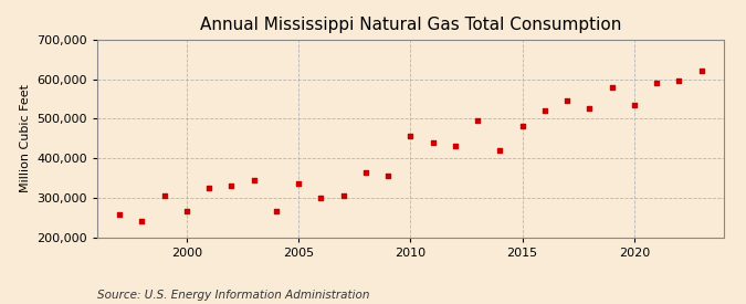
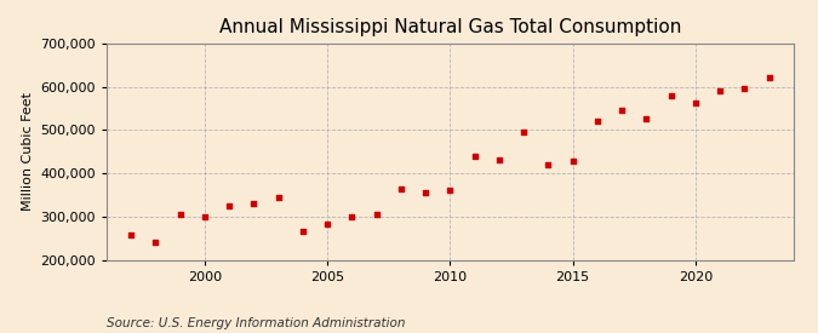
2000: 265,000 -> 300,000
2005: 335,000 -> 282,000
2010: 455,000 -> 362,000
2015: 480,000 -> 427,000
2020: 535,000 -> 563,000
